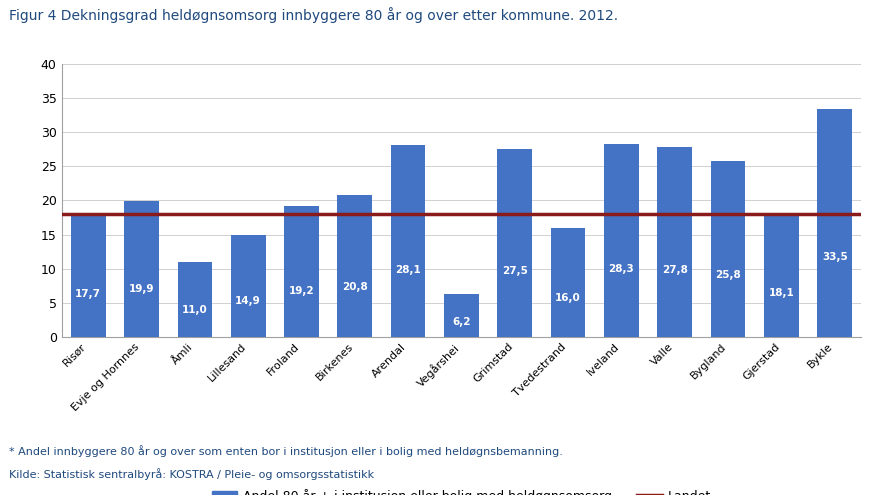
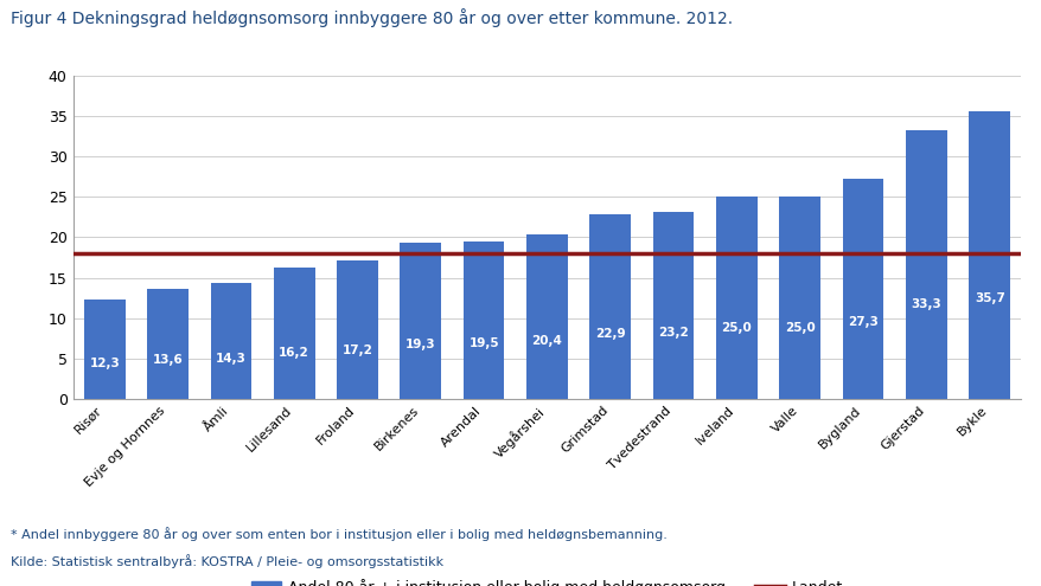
Risør: 17,7 -> 12,3
Evje og Hornnes: 19,9 -> 13,6
Åmli: 11,0 -> 14,3
Lillesand: 14,9 -> 16,2
Froland: 19,2 -> 17,2
Birkenes: 20,8 -> 19,3
Arendal: 28,1 -> 19,5
Vegårshei: 6,2 -> 20,4
Grimstad: 27,5 -> 22,9
Tvedestrand: 16,0 -> 23,2
Iveland: 28,3 -> 25,0
Valle: 27,8 -> 25,0
Bygland: 25,8 -> 27,3
Gjerstad: 18,1 -> 33,3
Bykle: 33,5 -> 35,7
